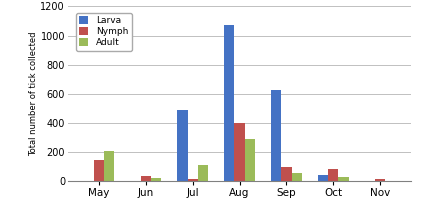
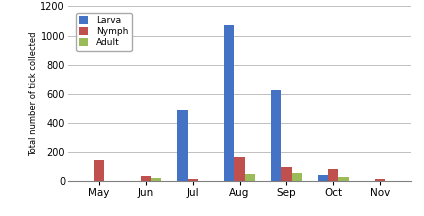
Adult/May: 210 -> 0
Adult/Jul: 110 -> 0
Nymph/Aug: 400 -> 160
Adult/Aug: 290 -> 50
